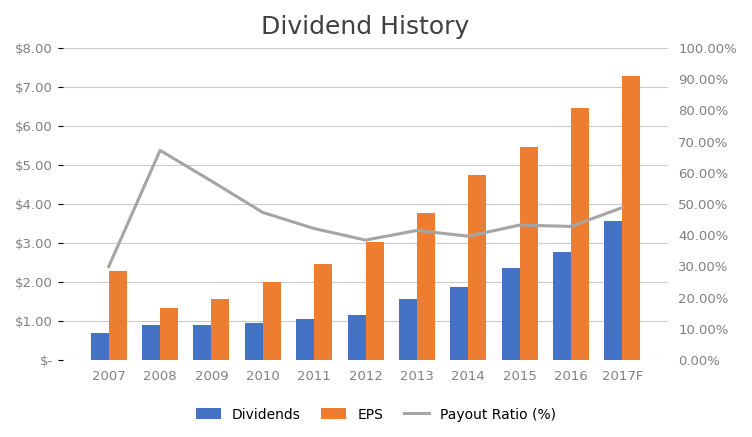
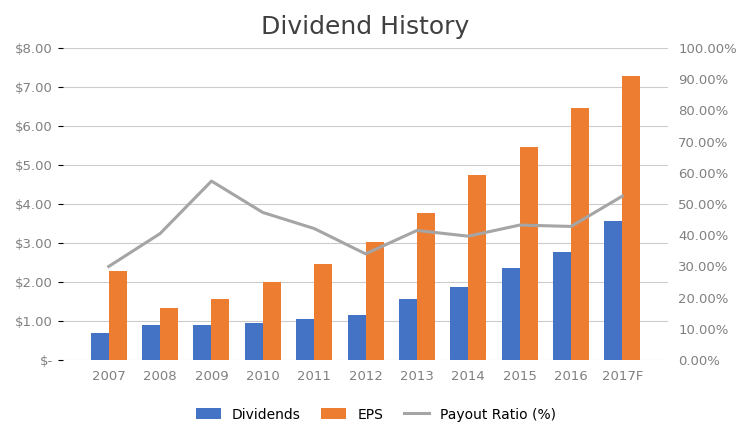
Payout Ratio (%)/2008: 67.2% -> 40.5%
Payout Ratio (%)/2012: 38.4% -> 34.0%
Payout Ratio (%)/2017F: 48.8% -> 52.5%
